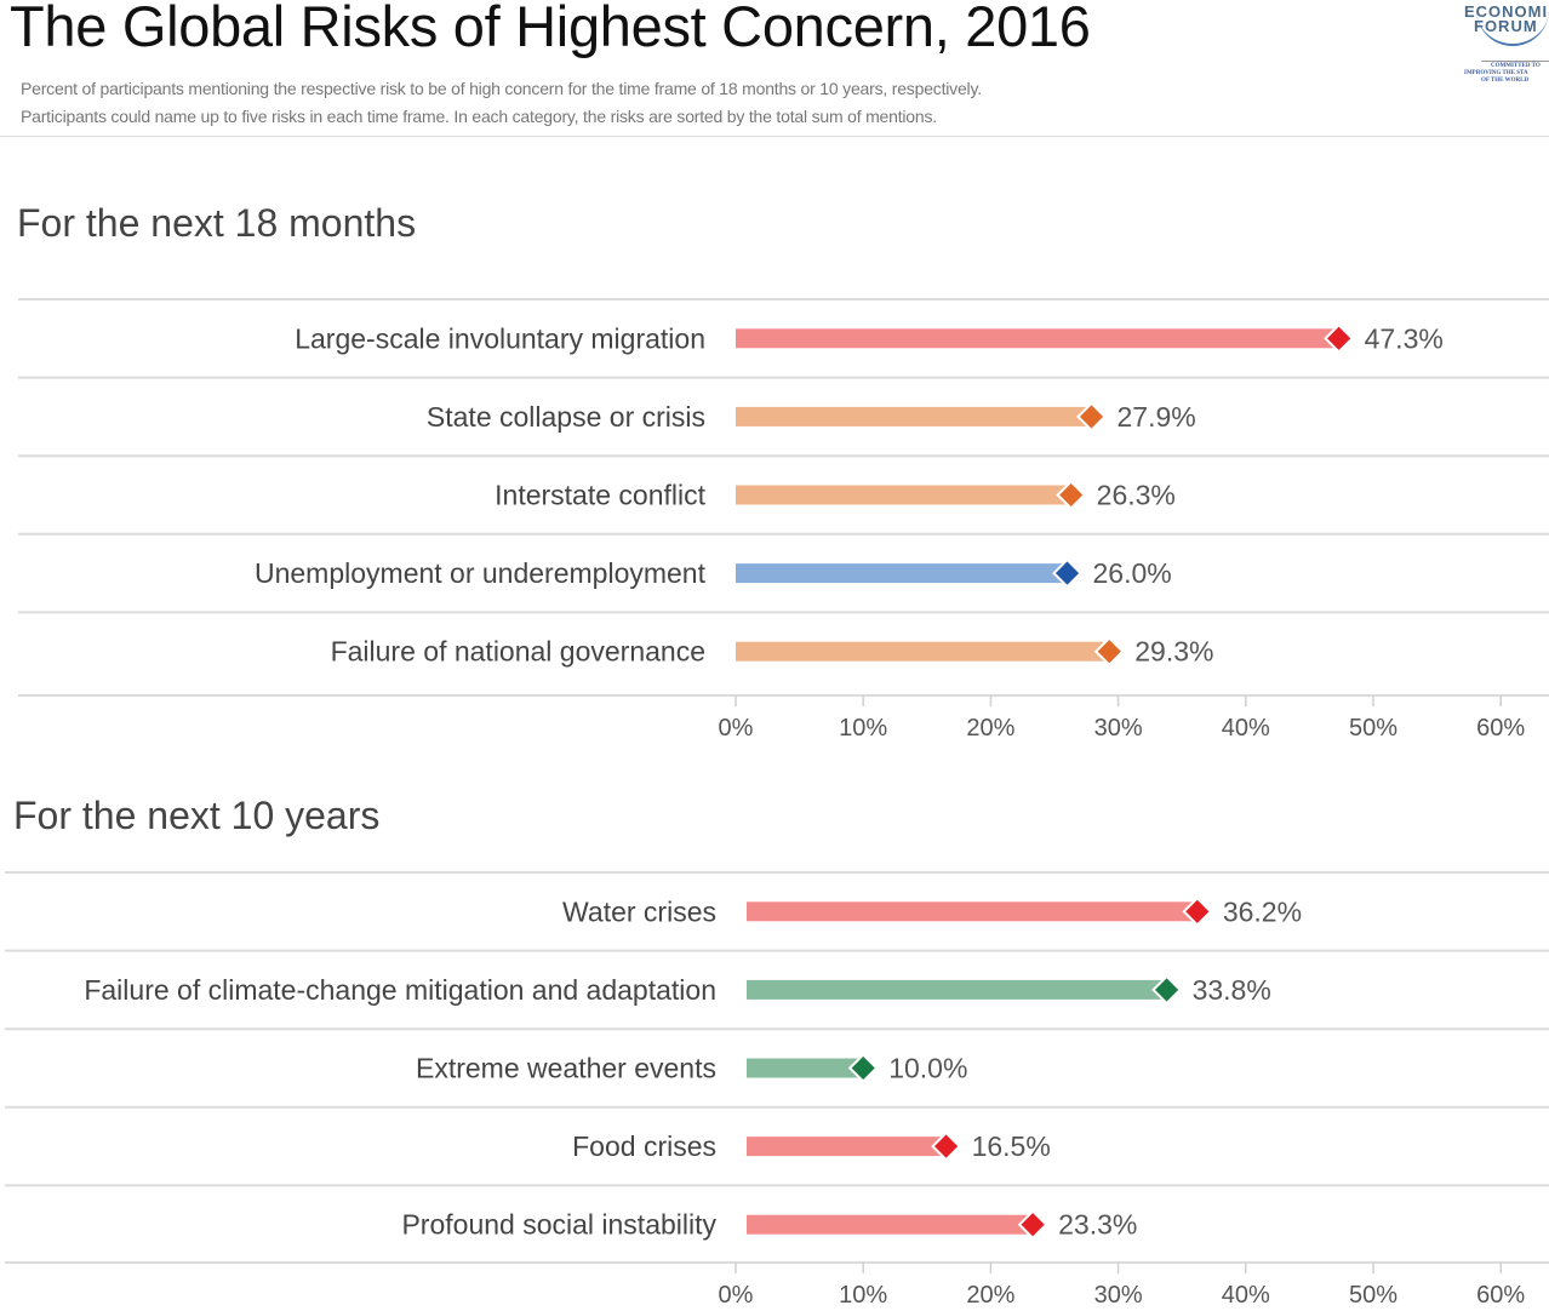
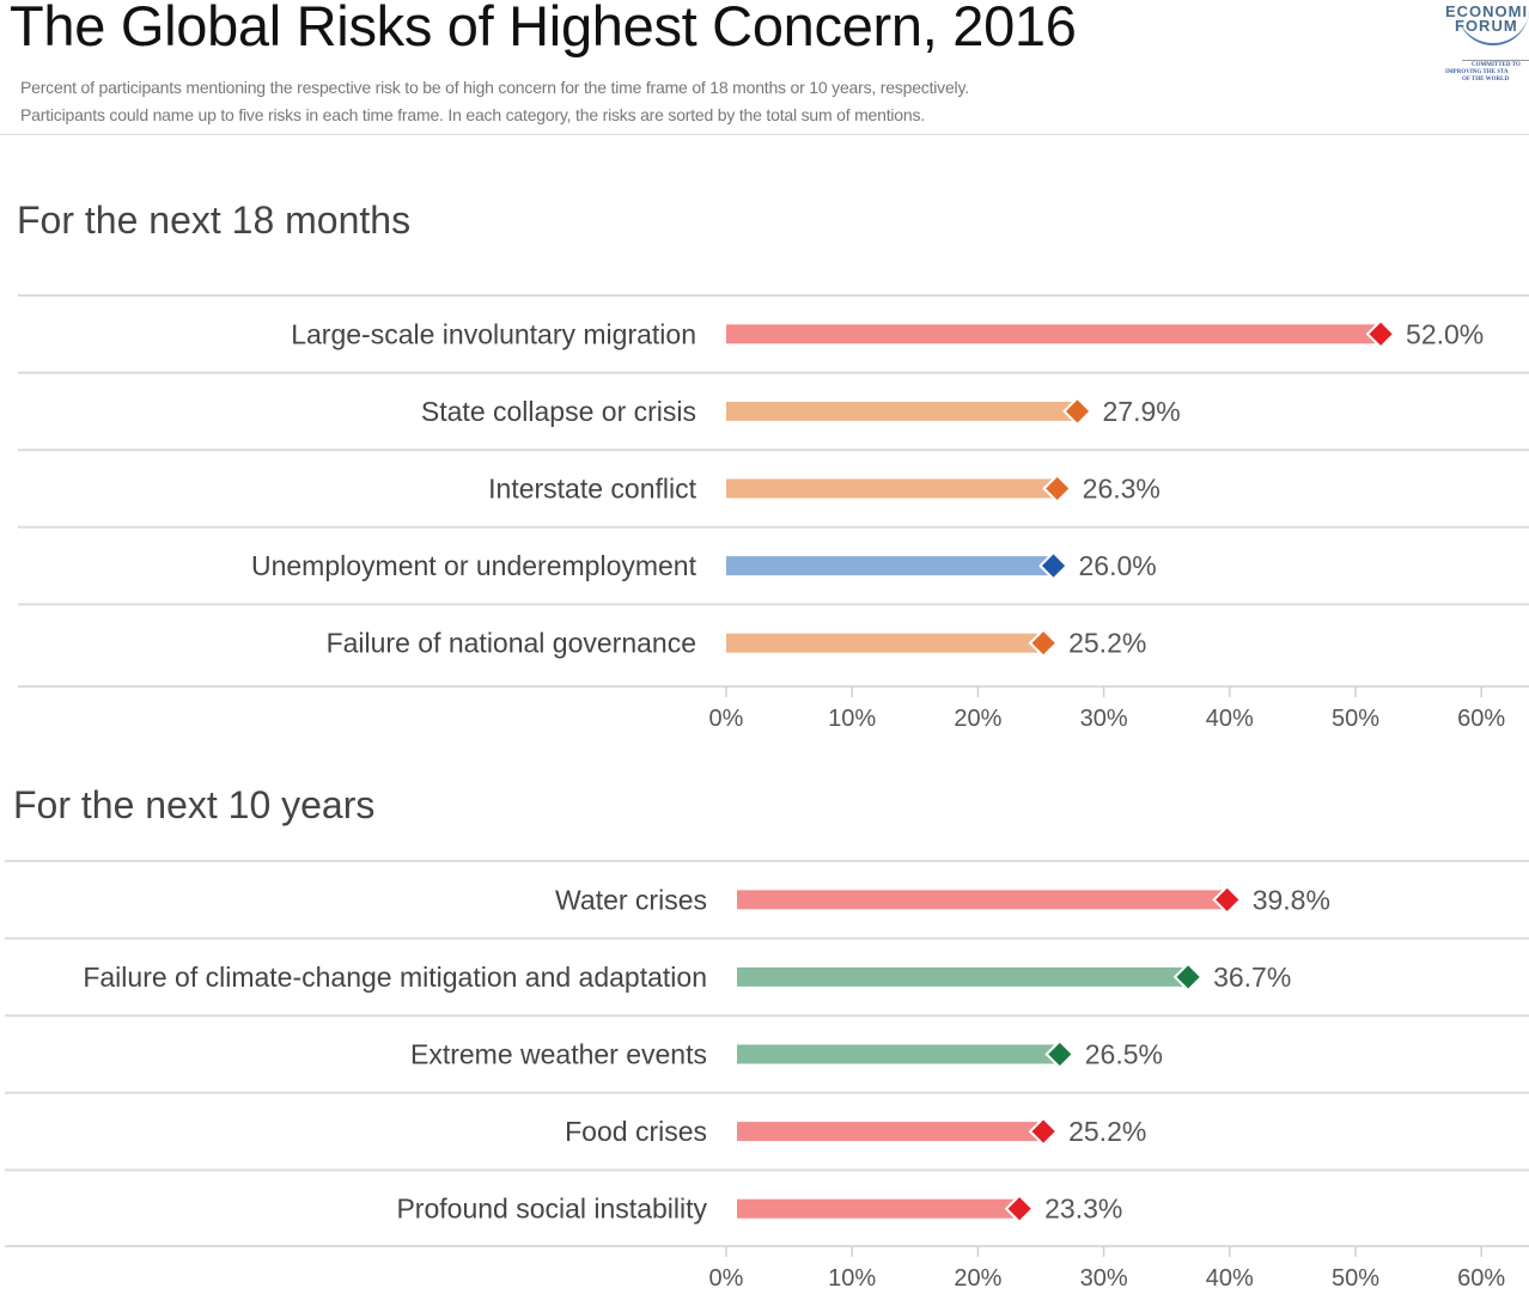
For the next 18 months/Large-scale involuntary migration: 47.3% -> 52.0%
For the next 18 months/Failure of national governance: 29.3% -> 25.2%
For the next 10 years/Water crises: 36.2% -> 39.8%
For the next 10 years/Failure of climate-change mitigation and adaptation: 33.8% -> 36.7%
For the next 10 years/Extreme weather events: 10.0% -> 26.5%
For the next 10 years/Food crises: 16.5% -> 25.2%
